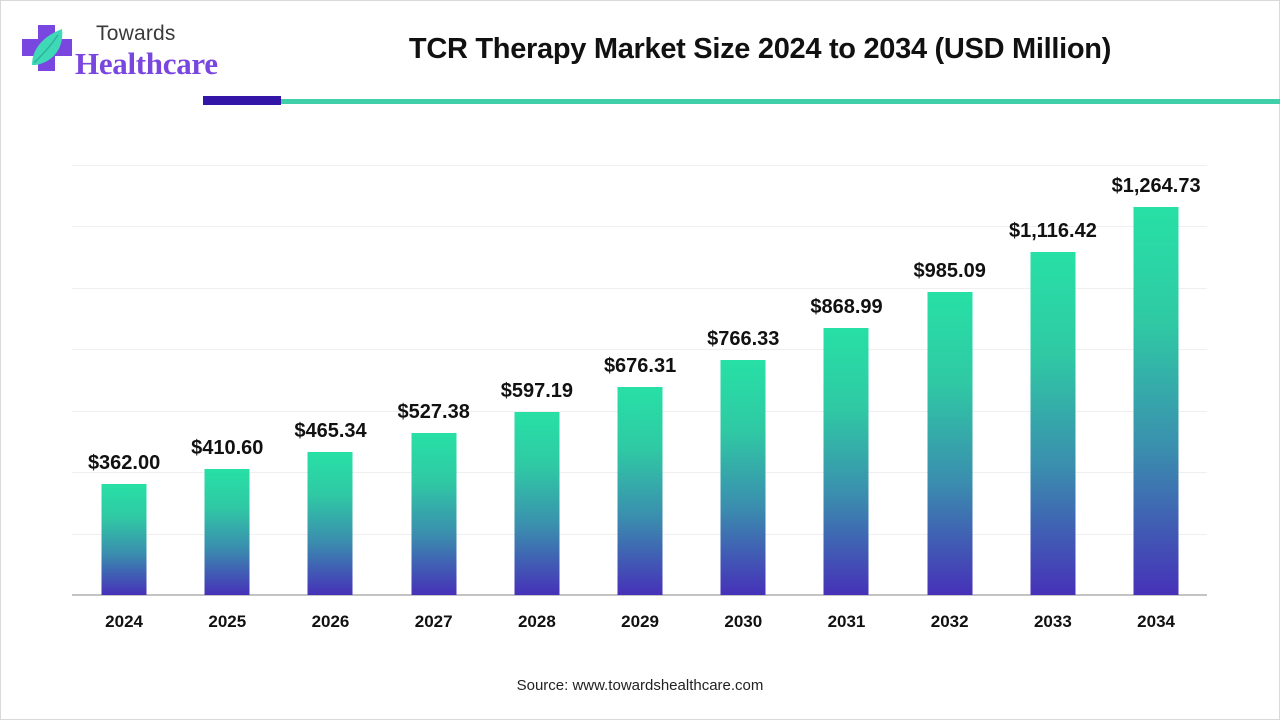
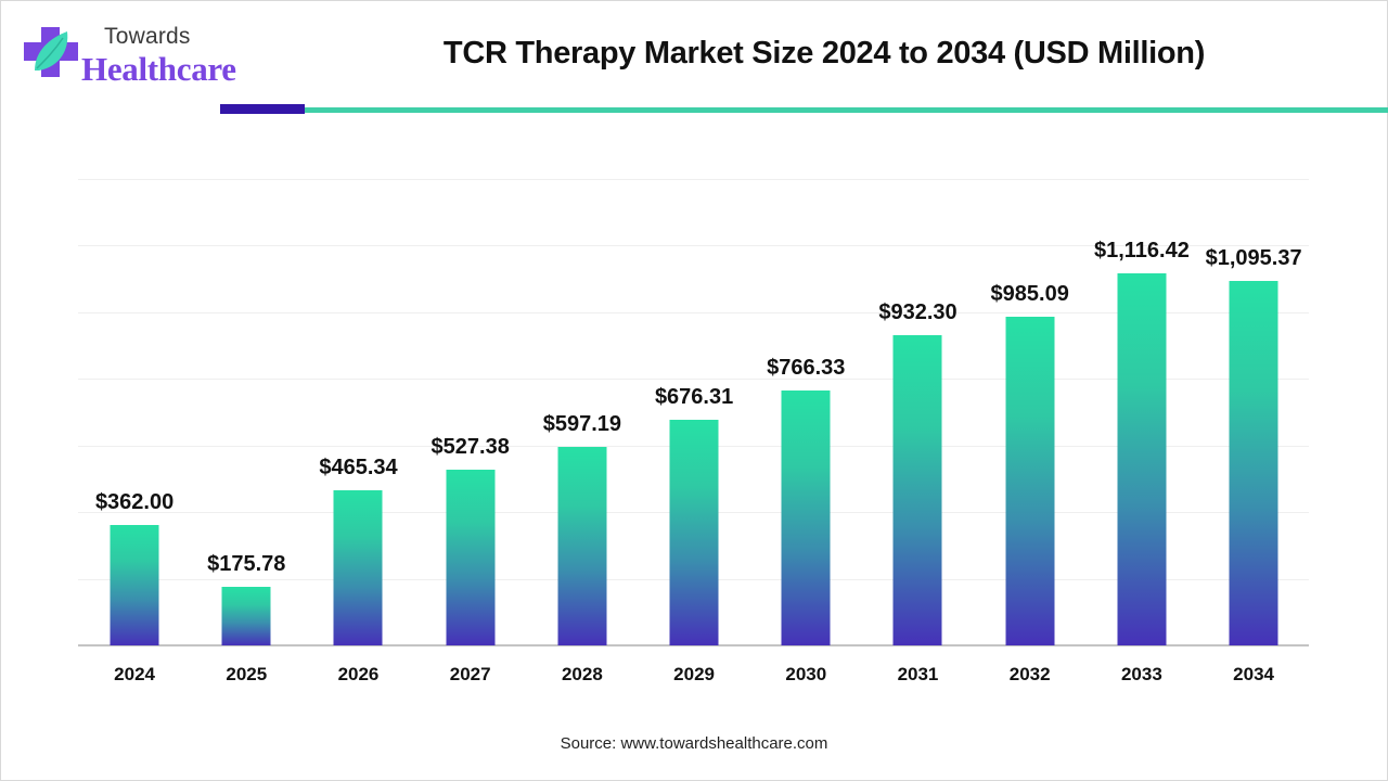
2025: $410.60 -> $175.78
2031: $868.99 -> $932.30
2034: $1,264.73 -> $1,095.37
